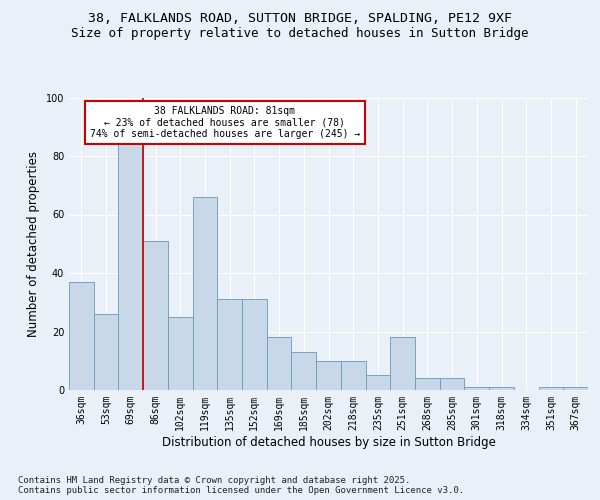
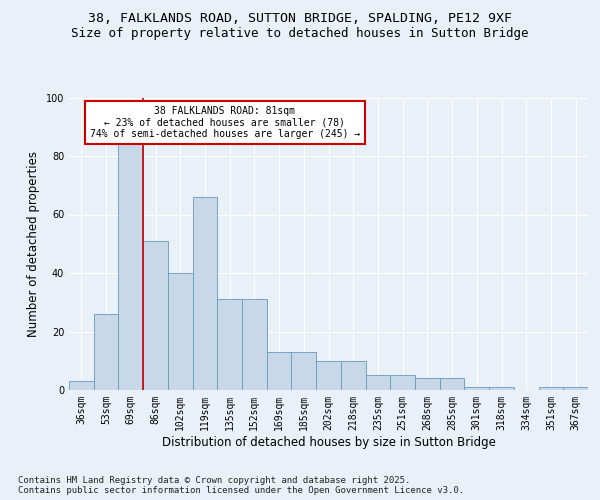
36sqm: 37 -> 3
102sqm: 25 -> 40
169sqm: 18 -> 13
251sqm: 18 -> 5
